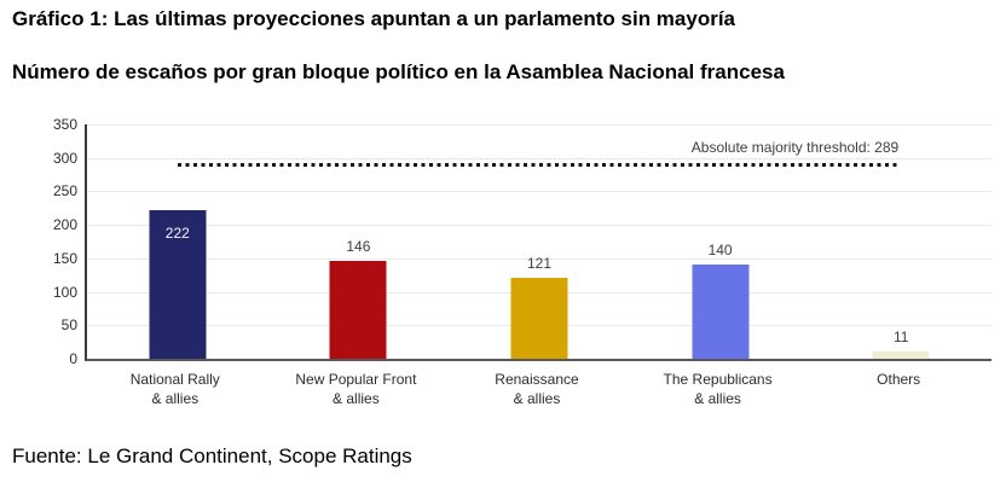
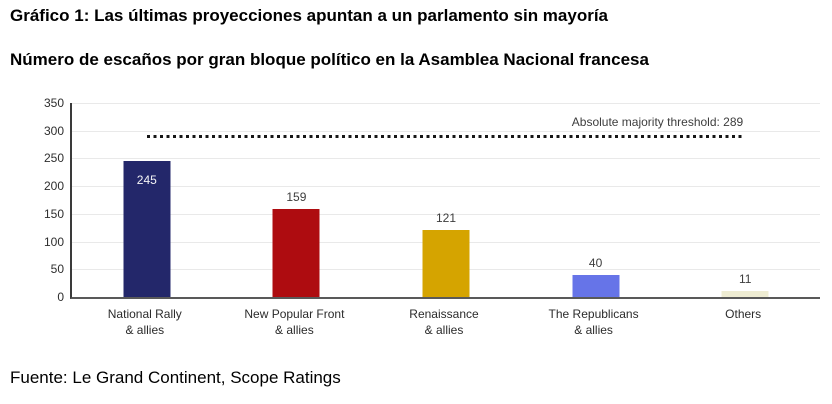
National Rally & allies: 222 -> 245
New Popular Front & allies: 146 -> 159
The Republicans & allies: 140 -> 40
